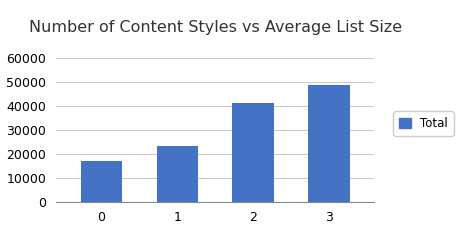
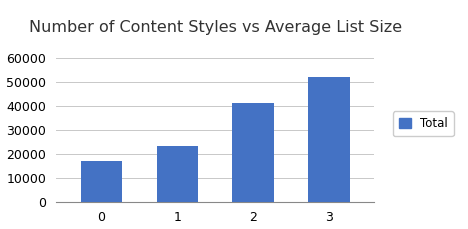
3: 48500 -> 52000
